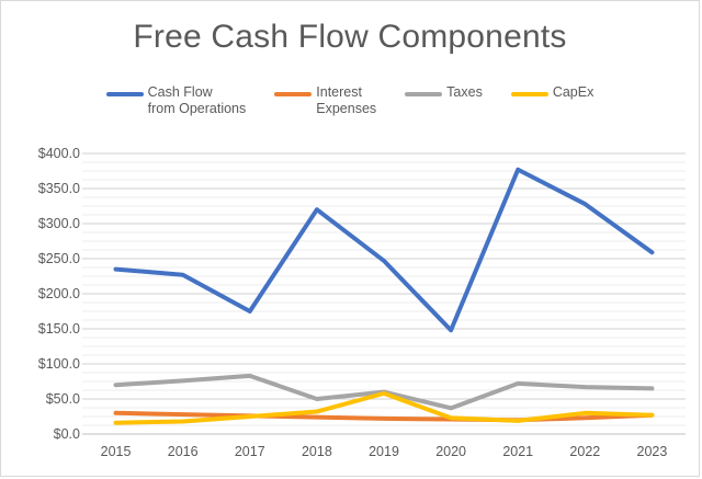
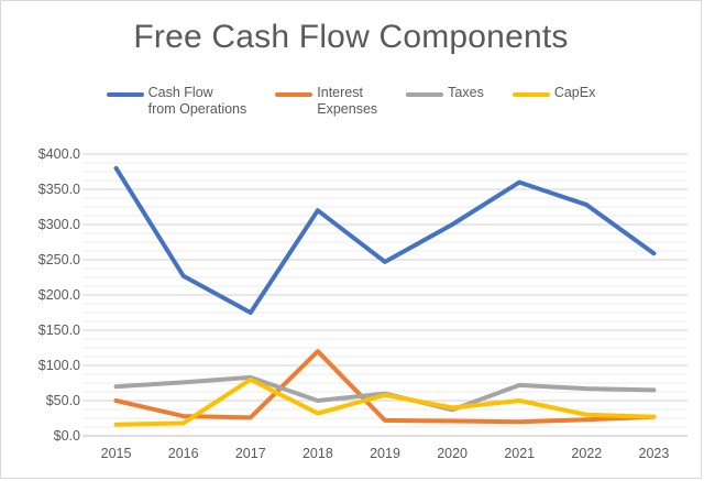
Cash Flow from Operations/2015: $240 -> $380
Interest Expenses/2015: $30 -> $50
CapEx/2017: $20 -> $80
Interest Expenses/2018: $20 -> $120
Cash Flow from Operations/2020: $150 -> $300
CapEx/2020: $20 -> $40
Cash Flow from Operations/2021: $380 -> $360
CapEx/2021: $20 -> $50
